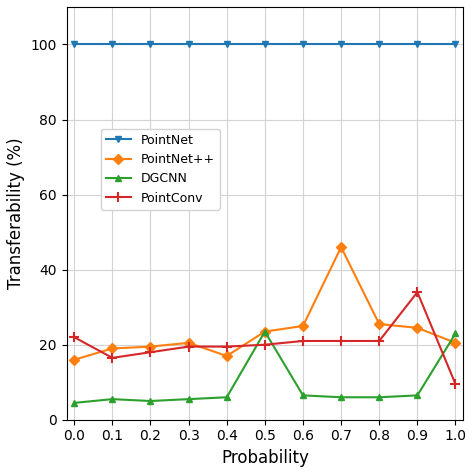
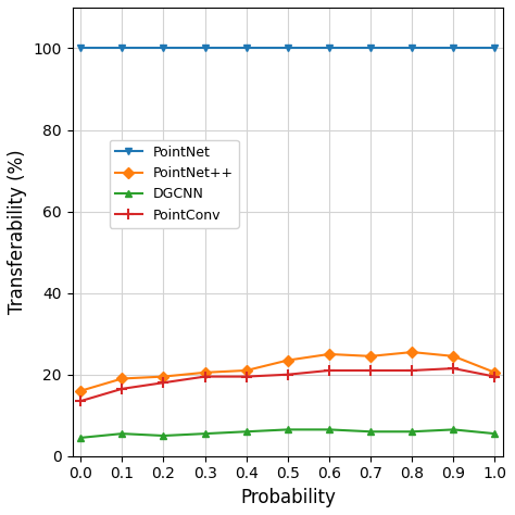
PointConv/0.0: 22.0 -> 13.5
PointNet++/0.4: 17.0 -> 21.0
DGCNN/0.5: 23.5 -> 6.5
PointNet++/0.7: 46.0 -> 24.5
PointConv/0.9: 34.0 -> 21.5
DGCNN/1.0: 23.0 -> 5.5
PointConv/1.0: 9.5 -> 19.5
